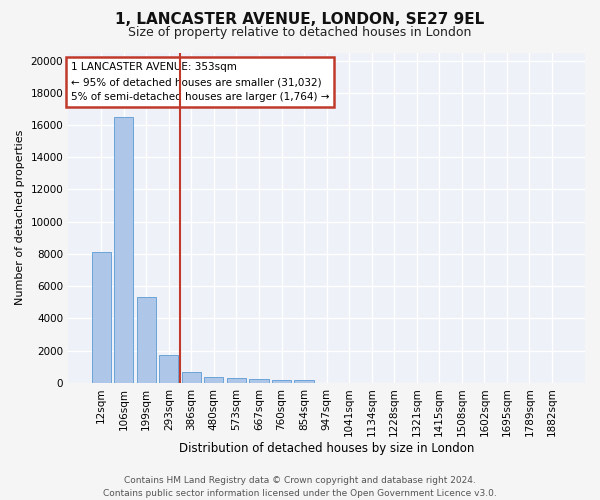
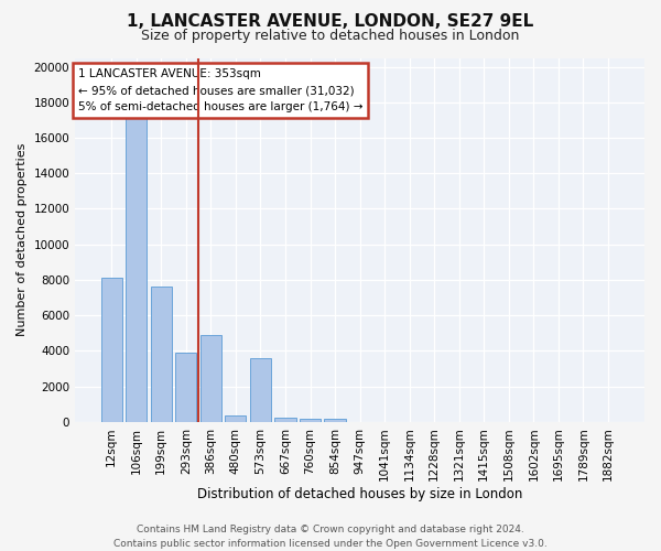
106sqm: 16500 -> 17200
199sqm: 5300 -> 7600
293sqm: 1800 -> 3900
386sqm: 700 -> 4900
573sqm: 300 -> 3600
